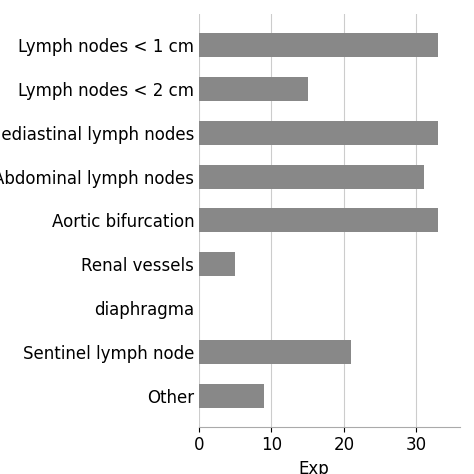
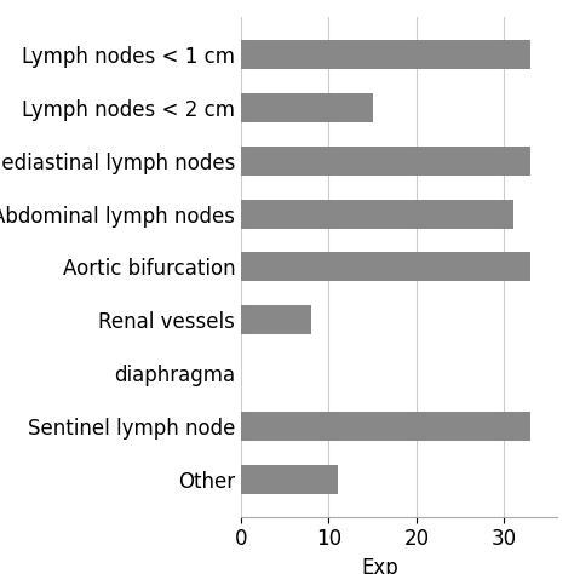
Renal vessels: 5 -> 8
Sentinel lymph node: 21 -> 33
Other: 9 -> 11
